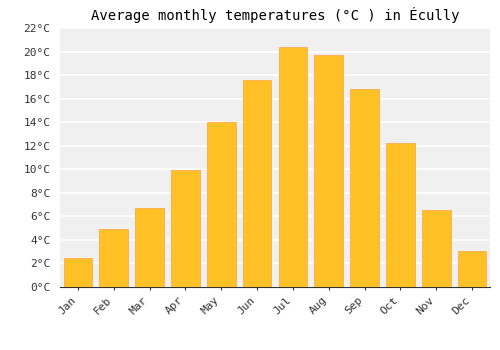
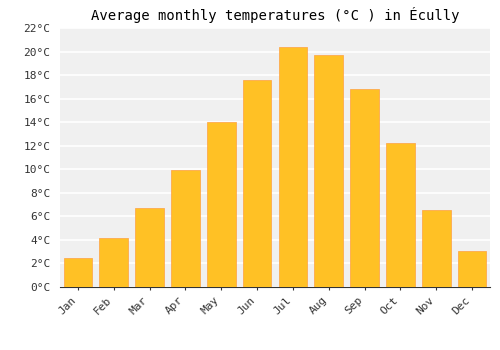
Feb: 4.9°C -> 4.2°C
